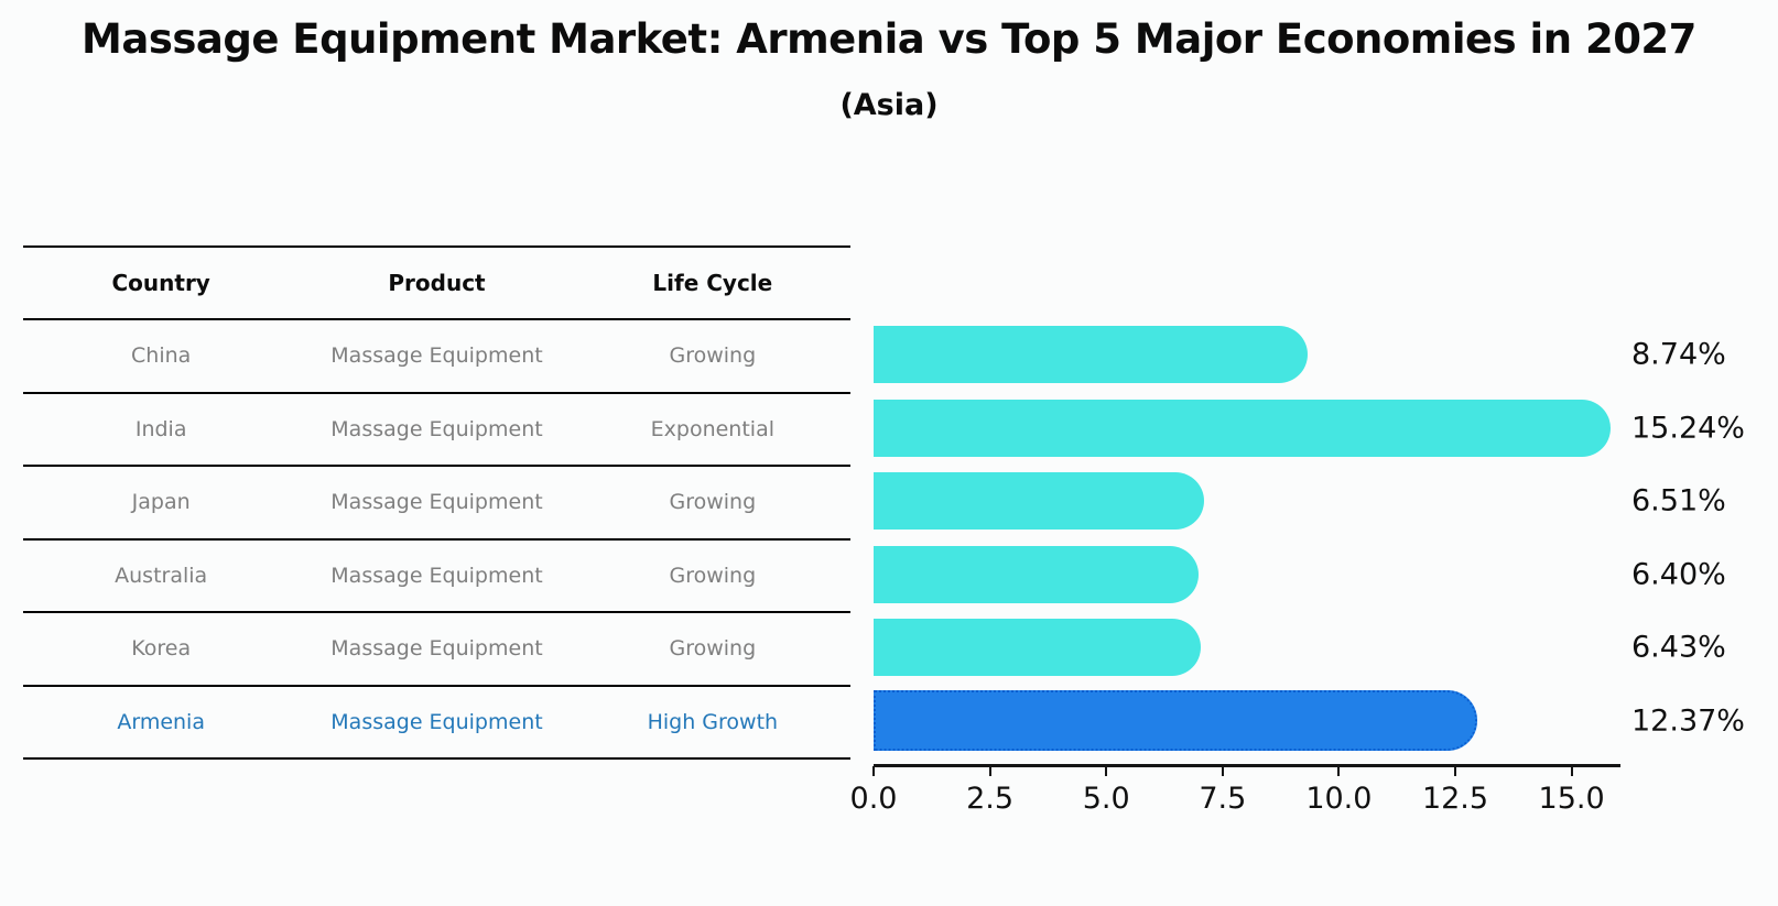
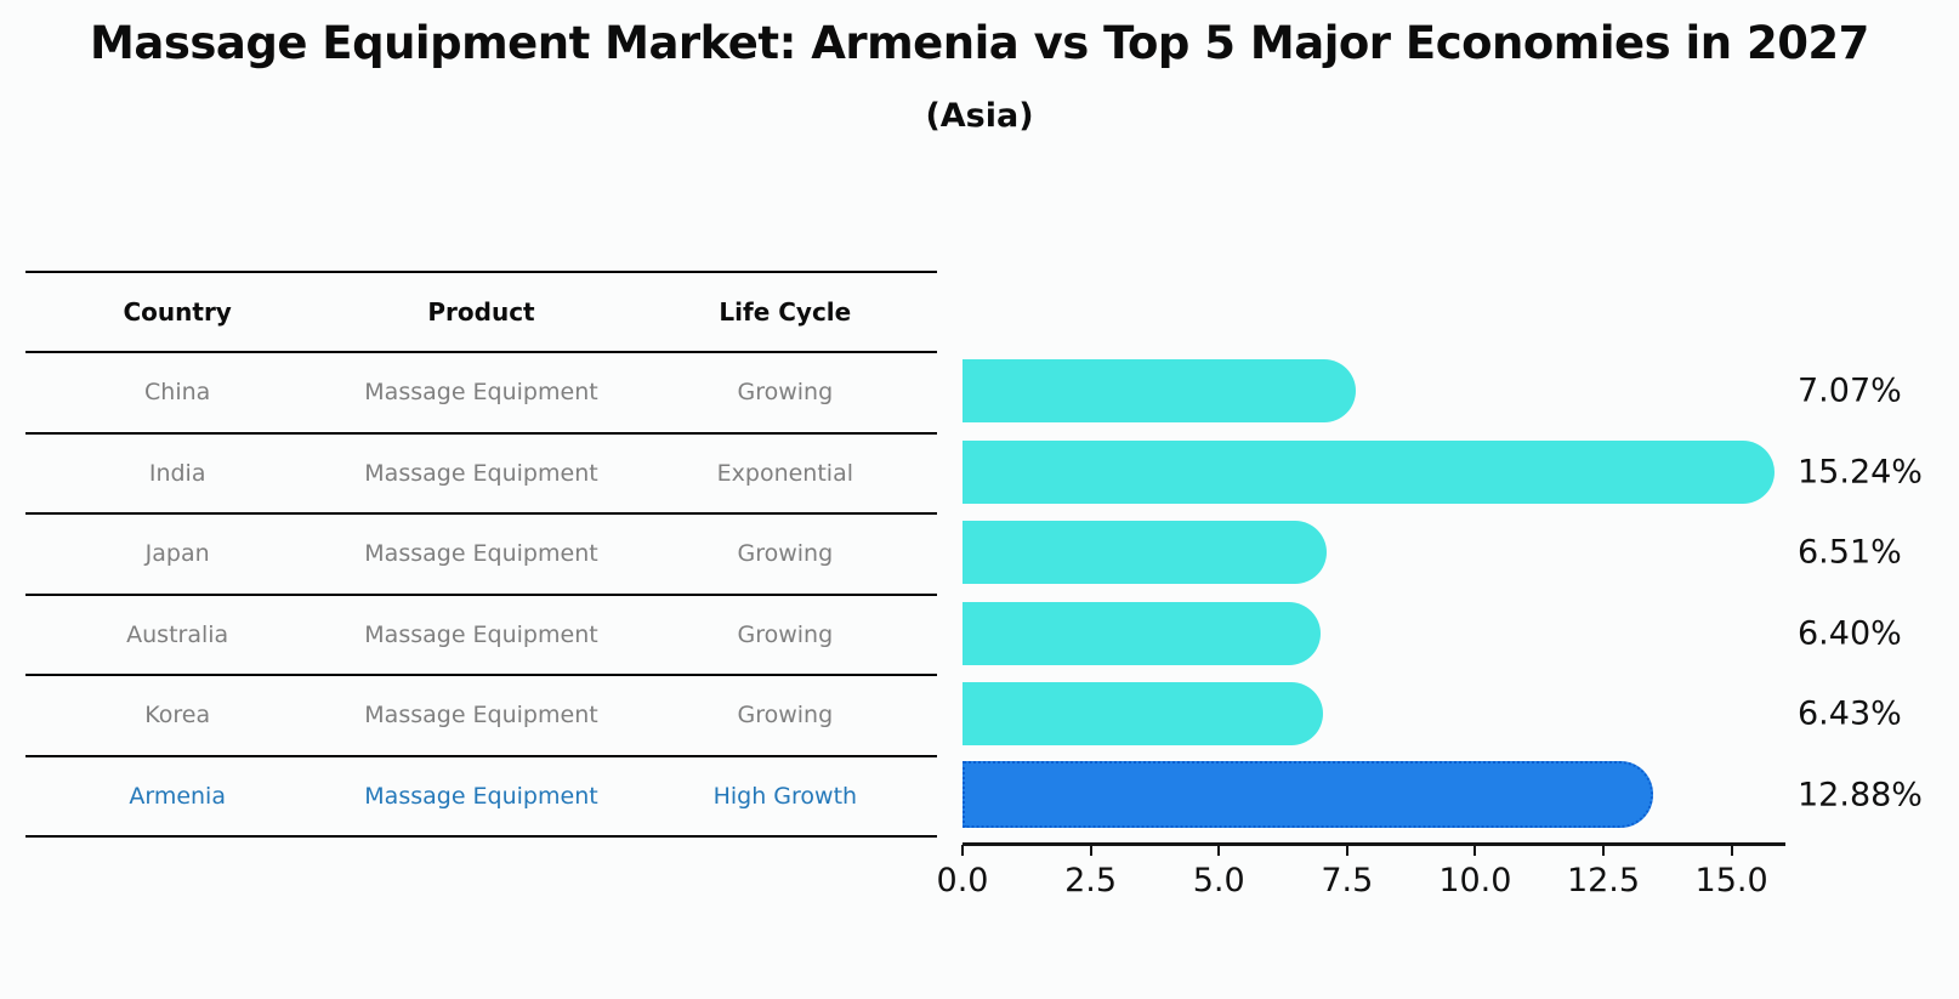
China: 8.74% -> 7.07%
Armenia: 12.37% -> 12.88%
